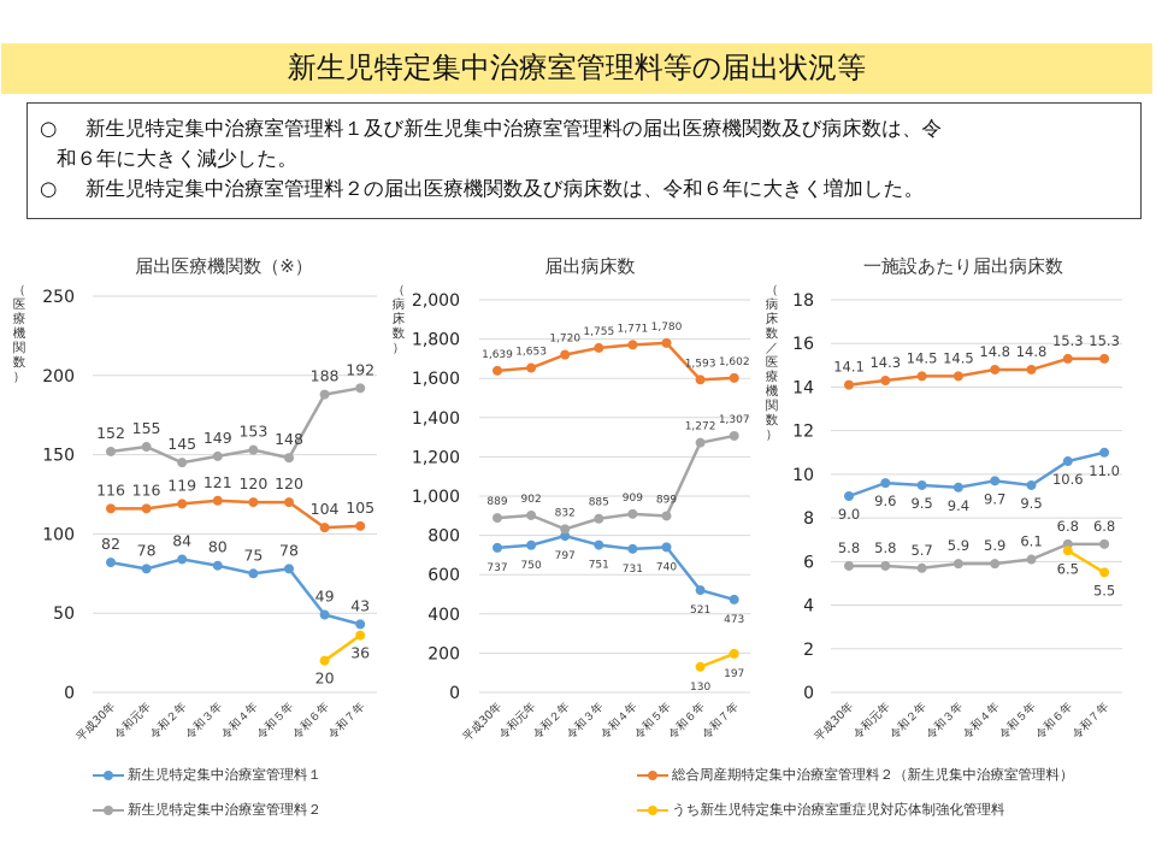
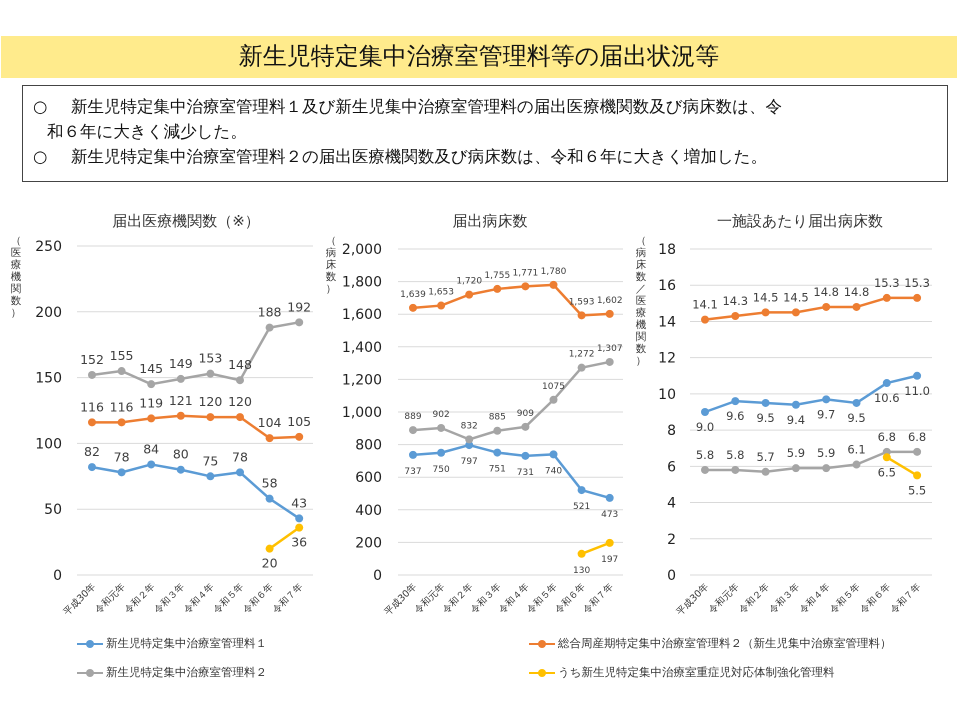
届出医療機関数（※）/新生児特定集中治療室管理料１/令和６年: 49 -> 58
届出病床数/新生児特定集中治療室管理料２/令和５年: 899 -> 1075
